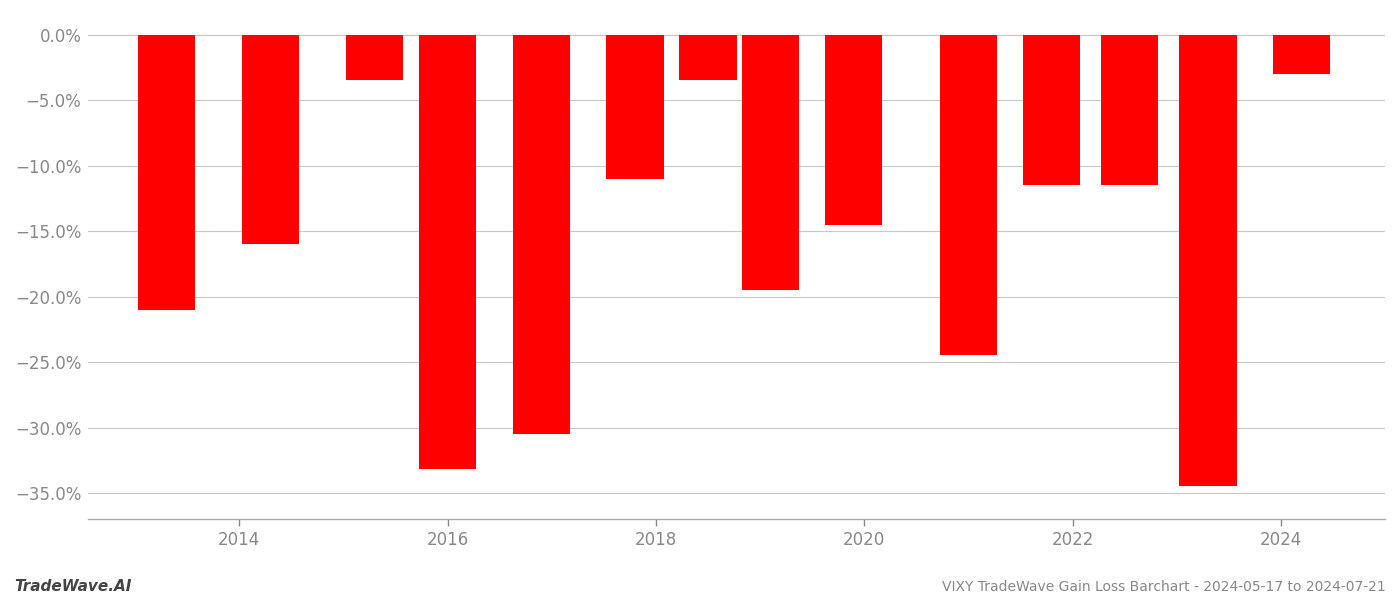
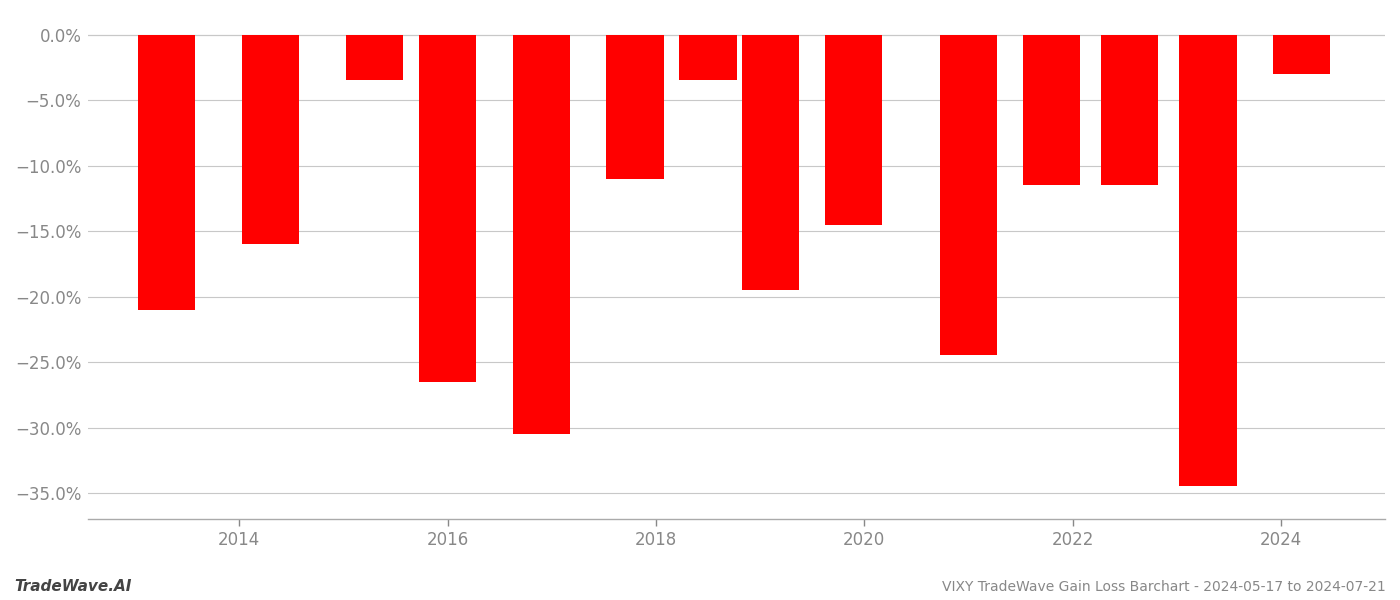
2016: -33.2% -> -26.5%
